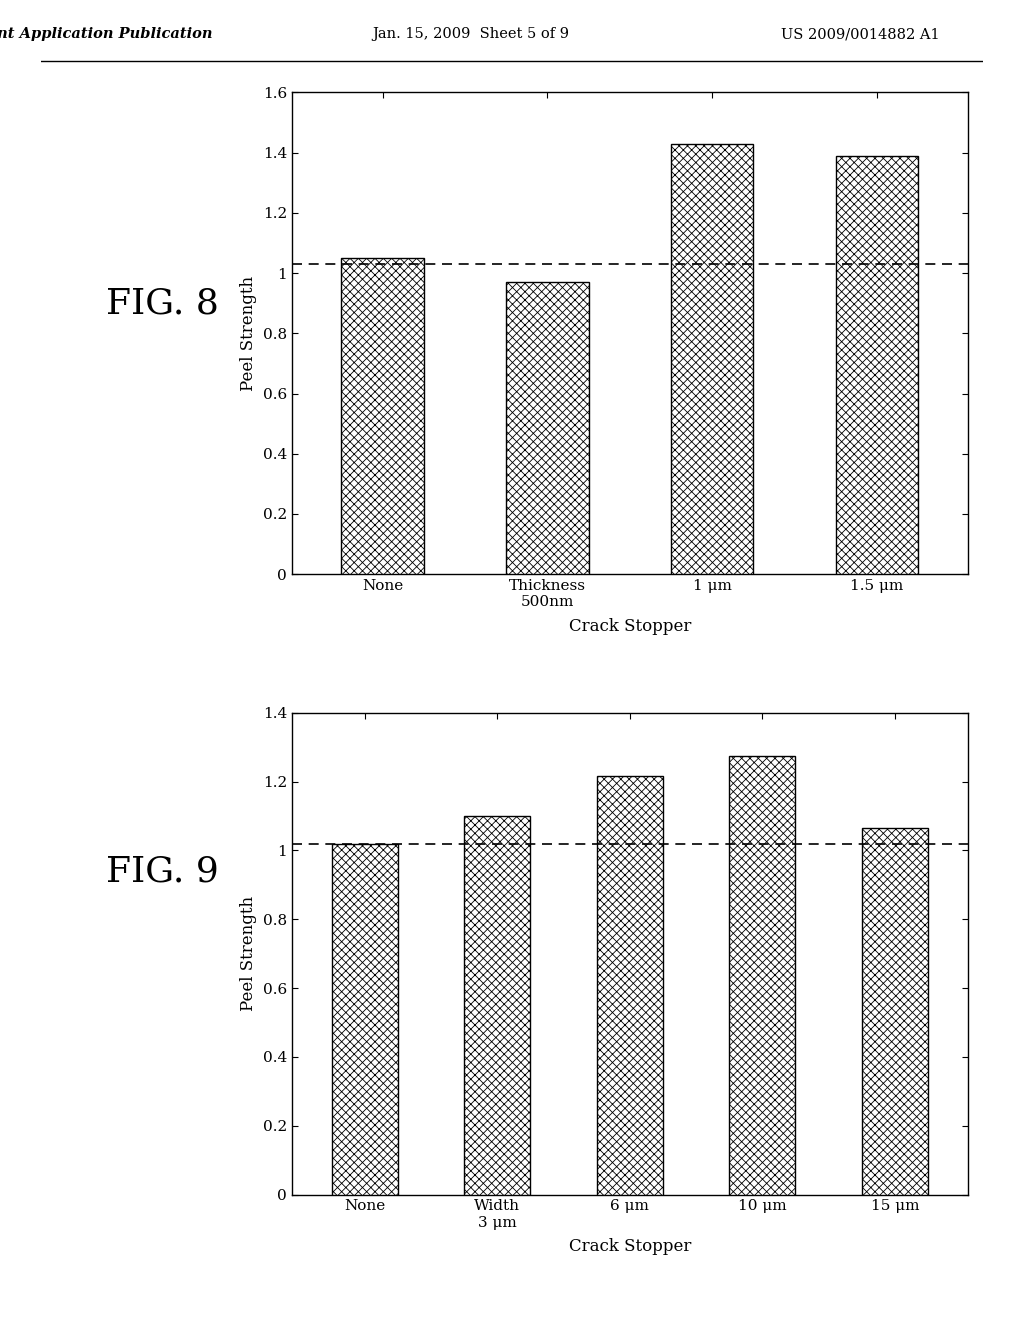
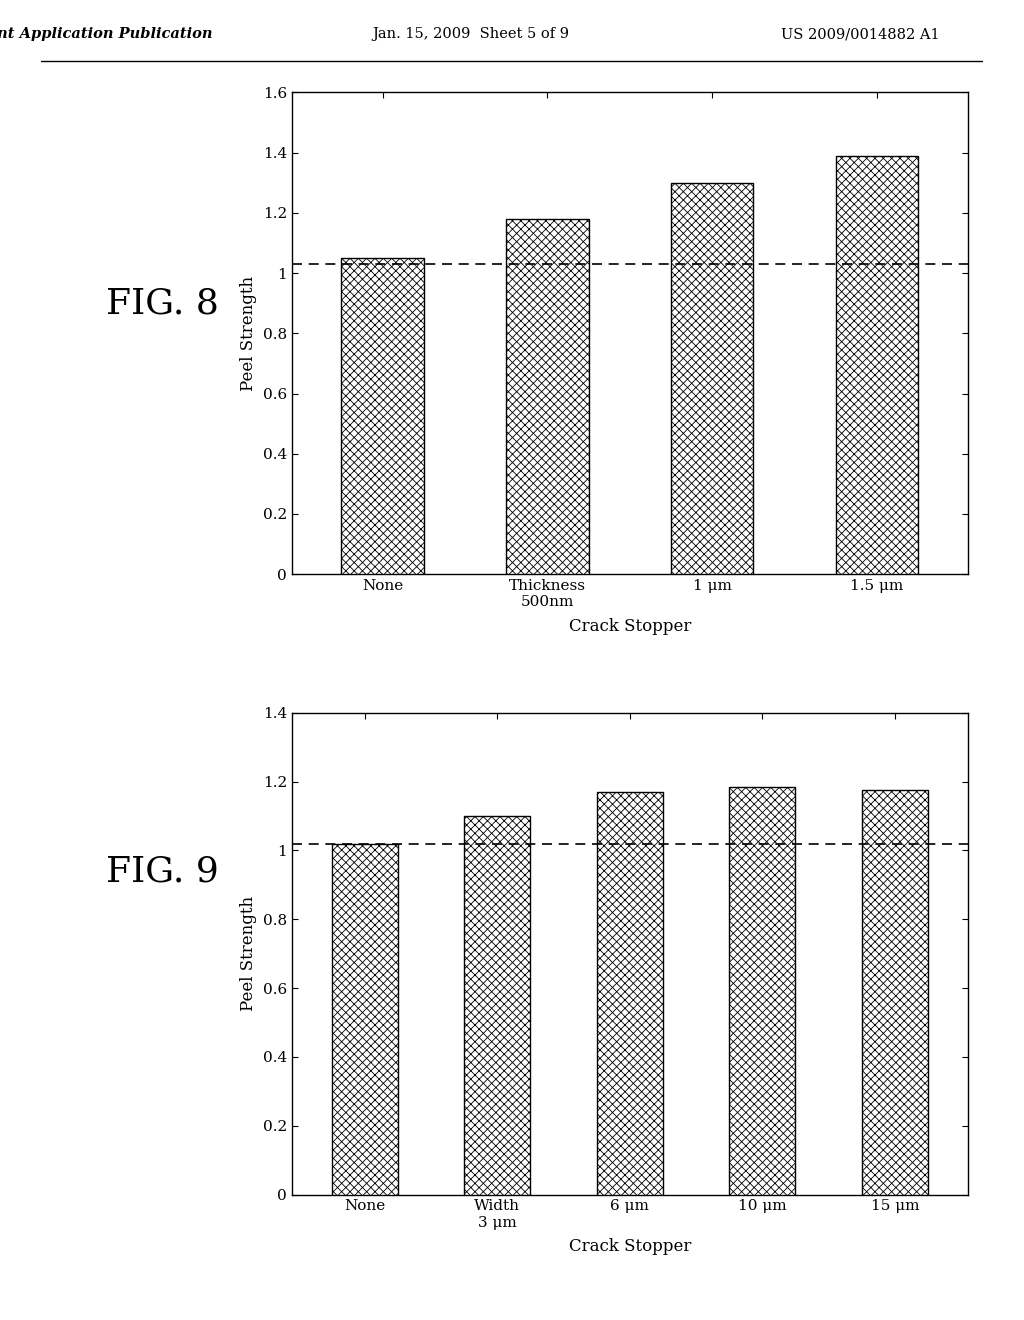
Thickness 500nm: 0.97 -> 1.18
1 μm: 1.43 -> 1.30
6 μm: 1.215 -> 1.170
10 μm: 1.275 -> 1.185
15 μm: 1.065 -> 1.175
